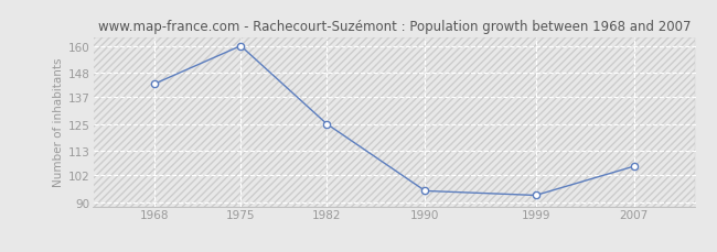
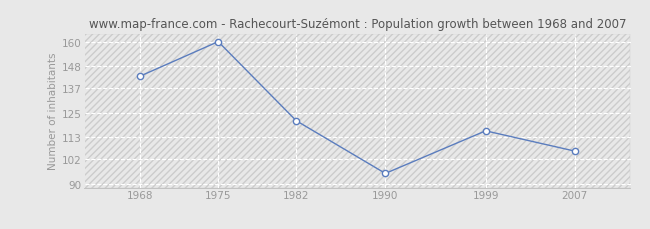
1982: 125 -> 121
1999: 93 -> 116
